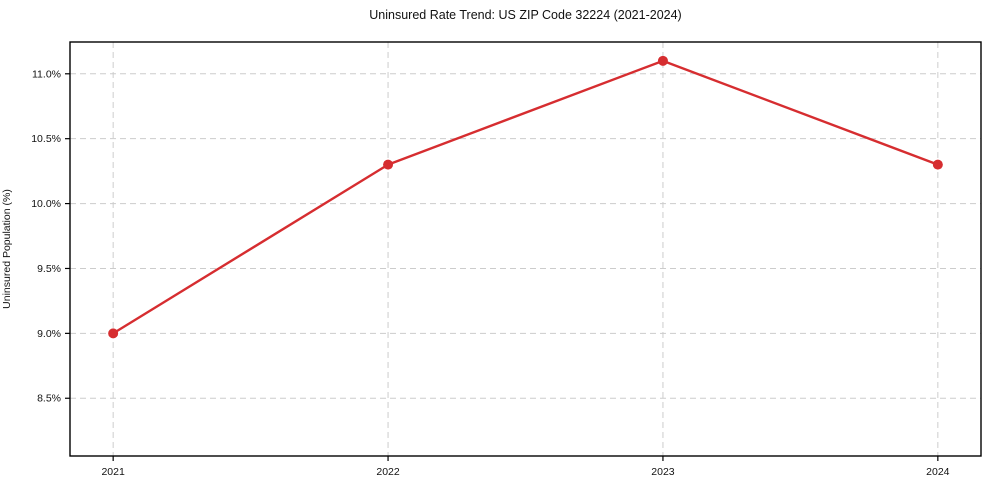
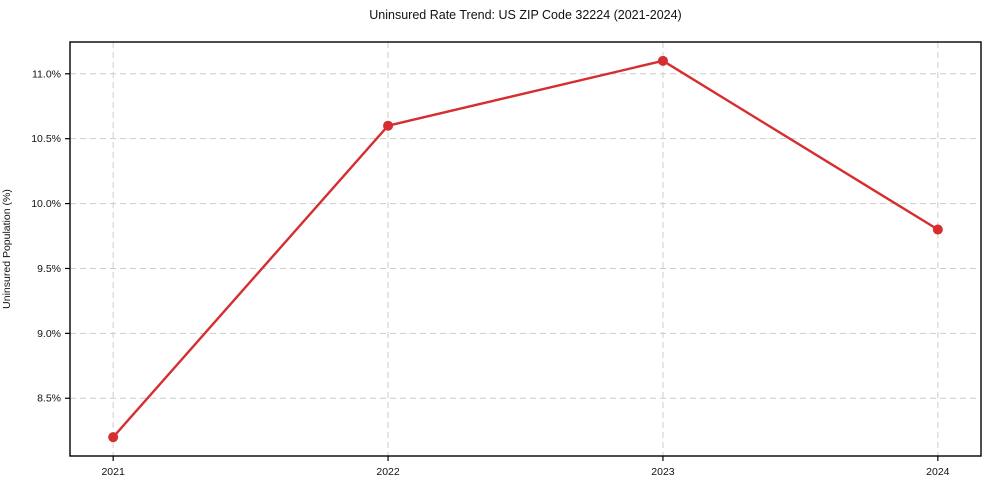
2021: 9.0% -> 8.2%
2022: 10.3% -> 10.6%
2024: 10.3% -> 9.8%
